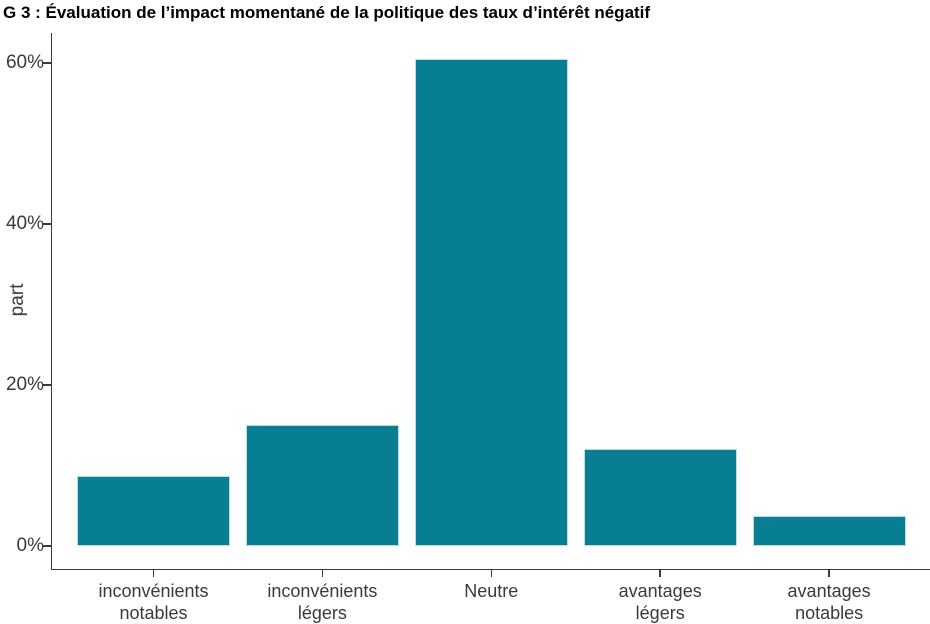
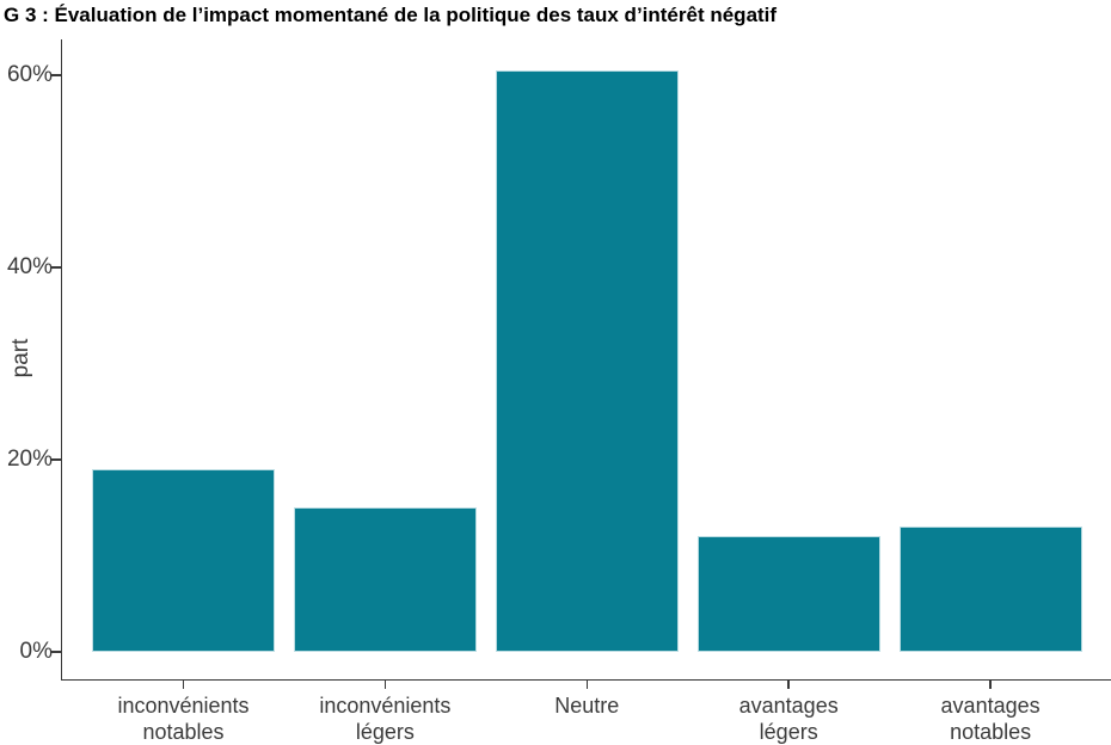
inconvénients notables: 9% -> 19%
avantages notables: 4% -> 13%
